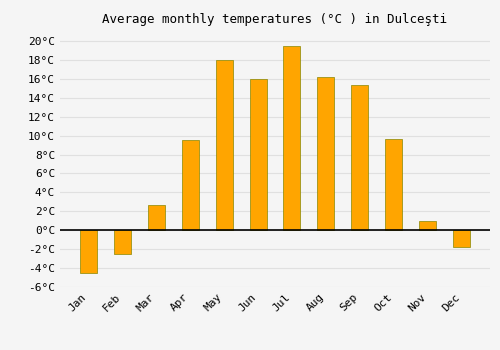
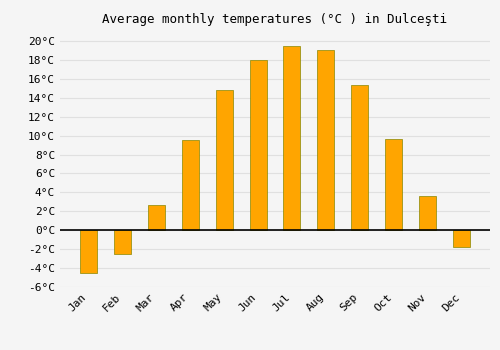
May: 18.0°C -> 14.8°C
Jun: 16.0°C -> 18.0°C
Aug: 16.2°C -> 19.0°C
Nov: 1.0°C -> 3.6°C
